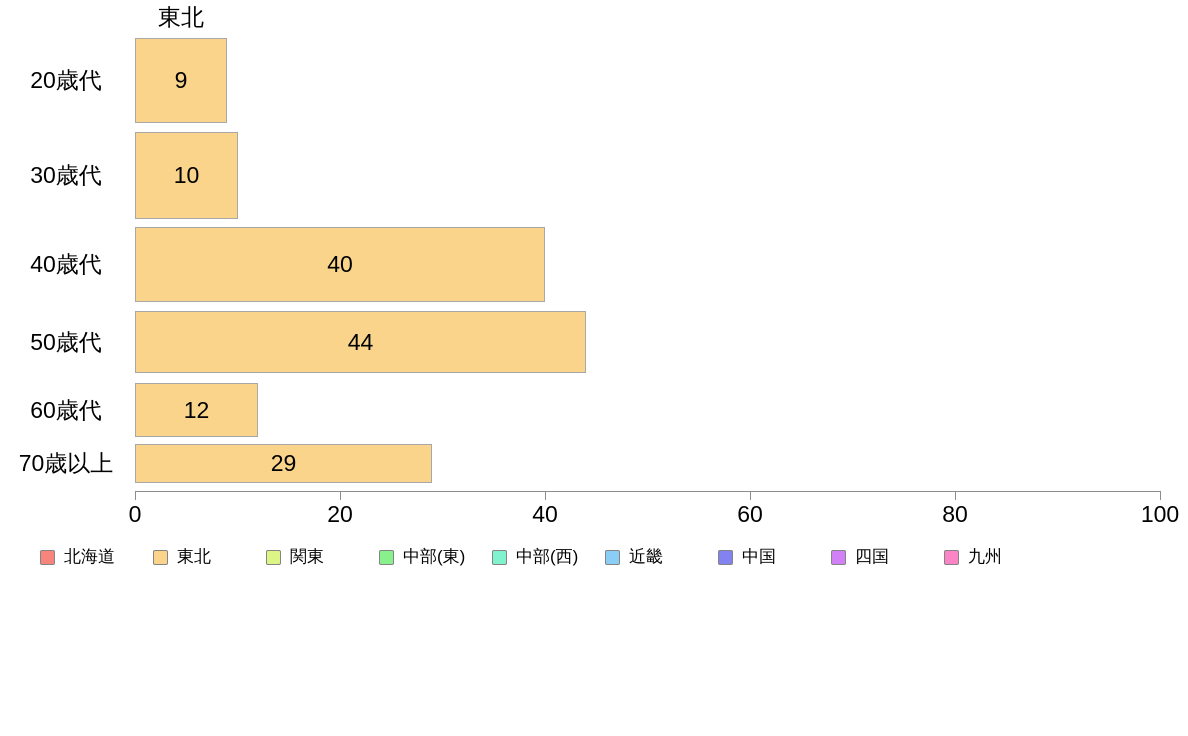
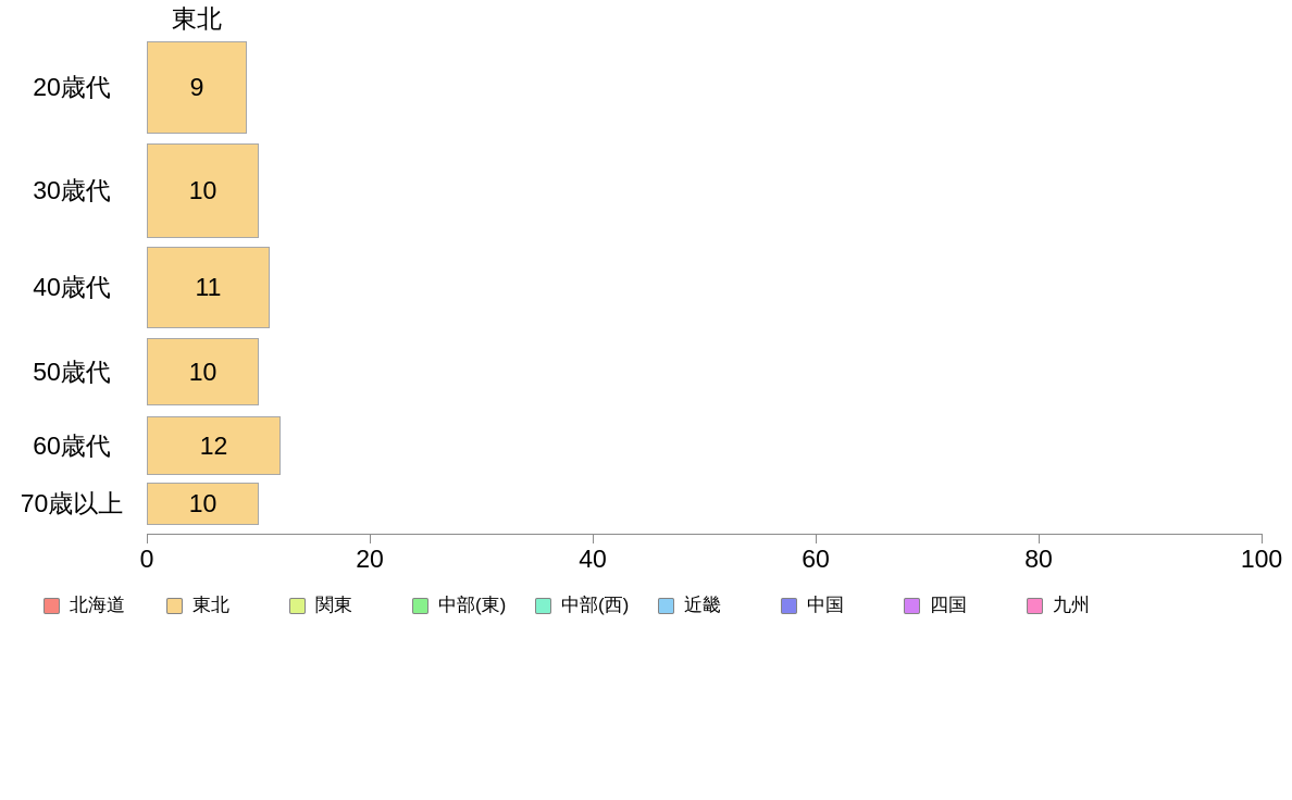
40歳代: 40 -> 11
50歳代: 44 -> 10
70歳以上: 29 -> 10
